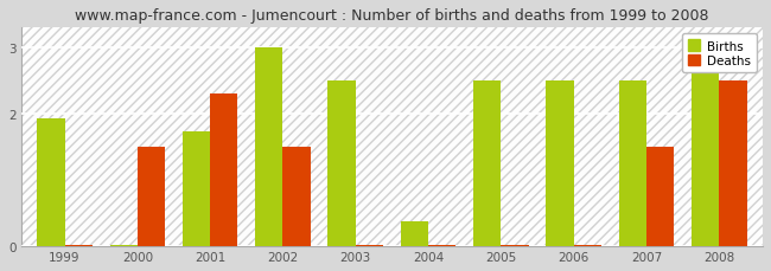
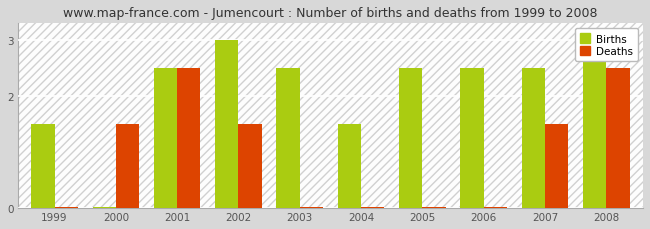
Births/1999: 1.92 -> 1.50
Births/2001: 1.72 -> 2.50
Deaths/2001: 2.30 -> 2.50
Births/2004: 0.38 -> 1.50
